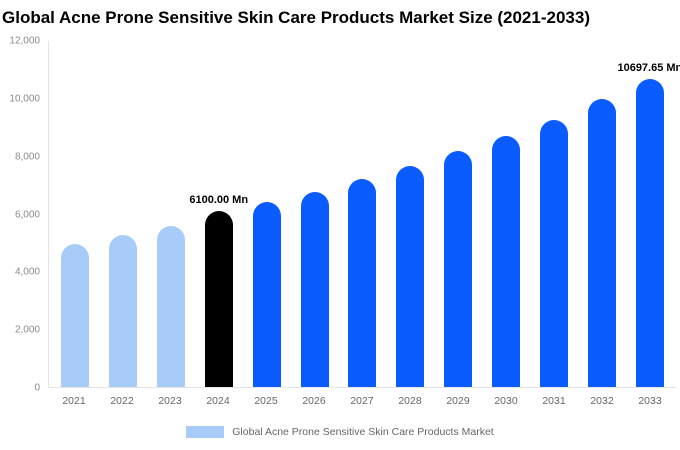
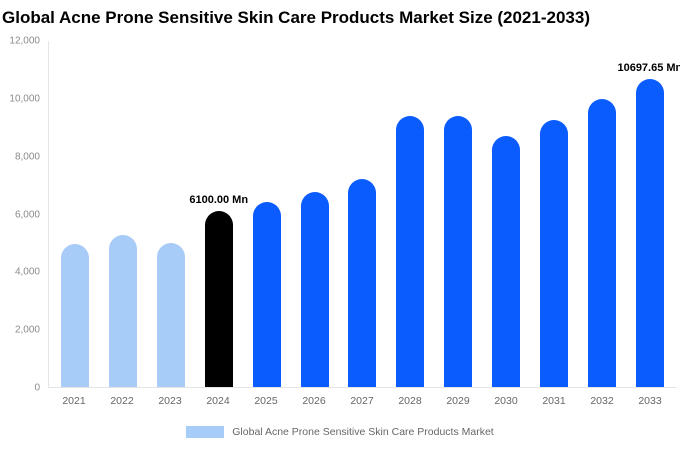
2023: 5600 -> 5000
2028: 7700 -> 9400
2029: 8200 -> 9400
